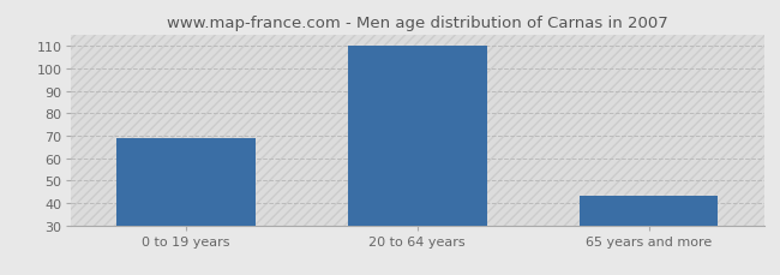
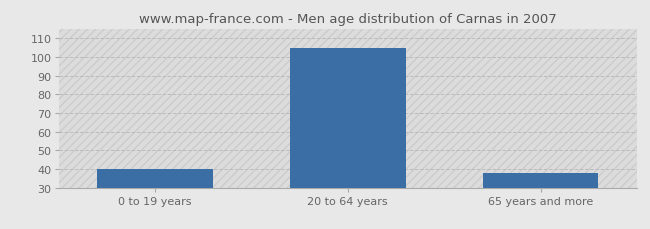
0 to 19 years: 69 -> 40
20 to 64 years: 110 -> 105
65 years and more: 43 -> 38
